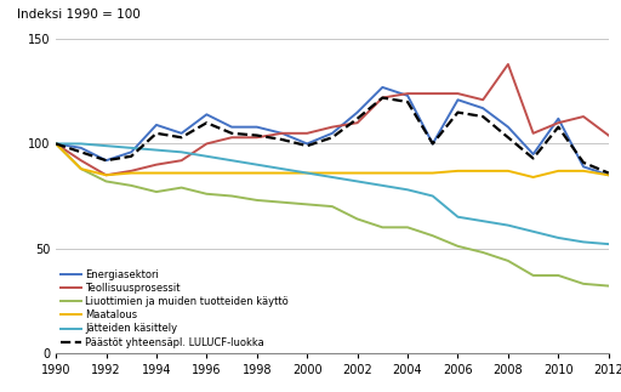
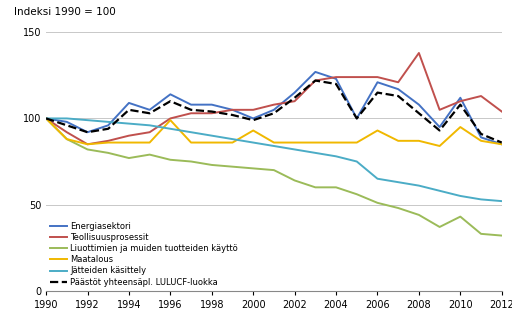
Maatalous/1996: 86 -> 99
Maatalous/2000: 86 -> 93
Maatalous/2006: 87 -> 93
Liuottimien ja muiden tuotteiden käyttö/2010: 37 -> 43
Maatalous/2010: 87 -> 95
